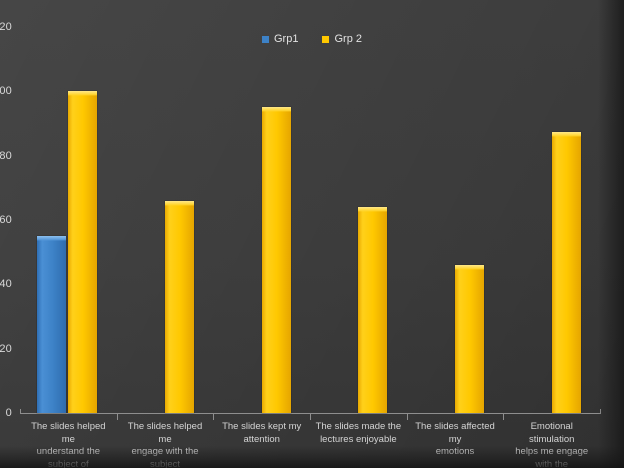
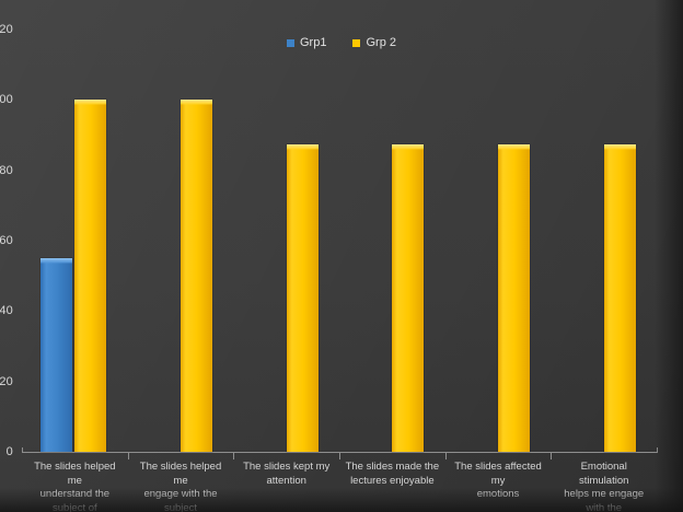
Grp 2/The slides helped me engage with the subject: 66 -> 100
Grp 2/The slides kept my attention: 95 -> 88
Grp 2/The slides made the lectures enjoyable: 64 -> 88
Grp 2/The slides affected my emotions: 46 -> 88
